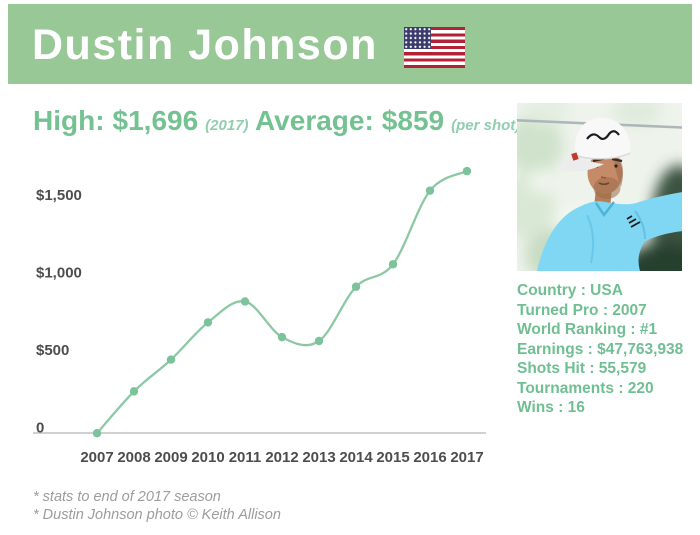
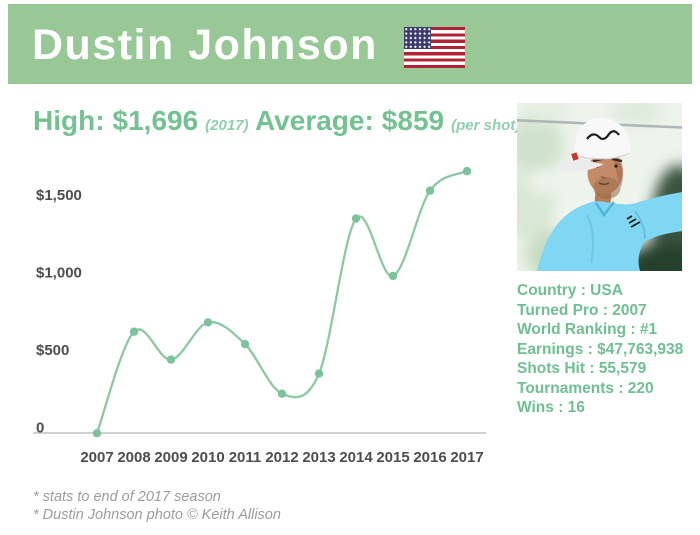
2008: $280 -> $660
2011: $860 -> $580
2012: $620 -> $260
2013: $600 -> $390
2014: $950 -> $1390
2015: $1100 -> $1020
